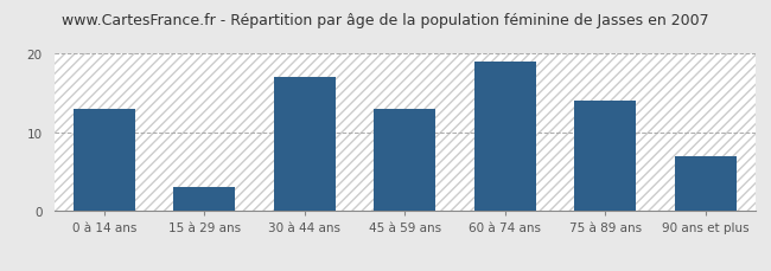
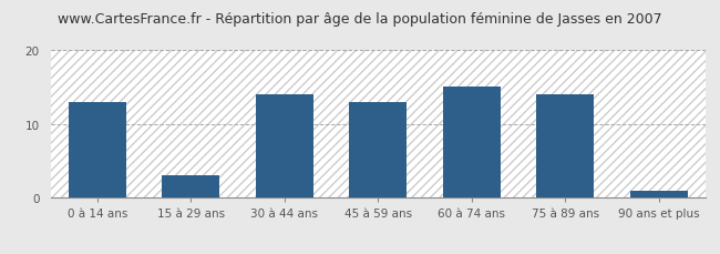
30 à 44 ans: 17 -> 14
60 à 74 ans: 19 -> 15
90 ans et plus: 7 -> 1
